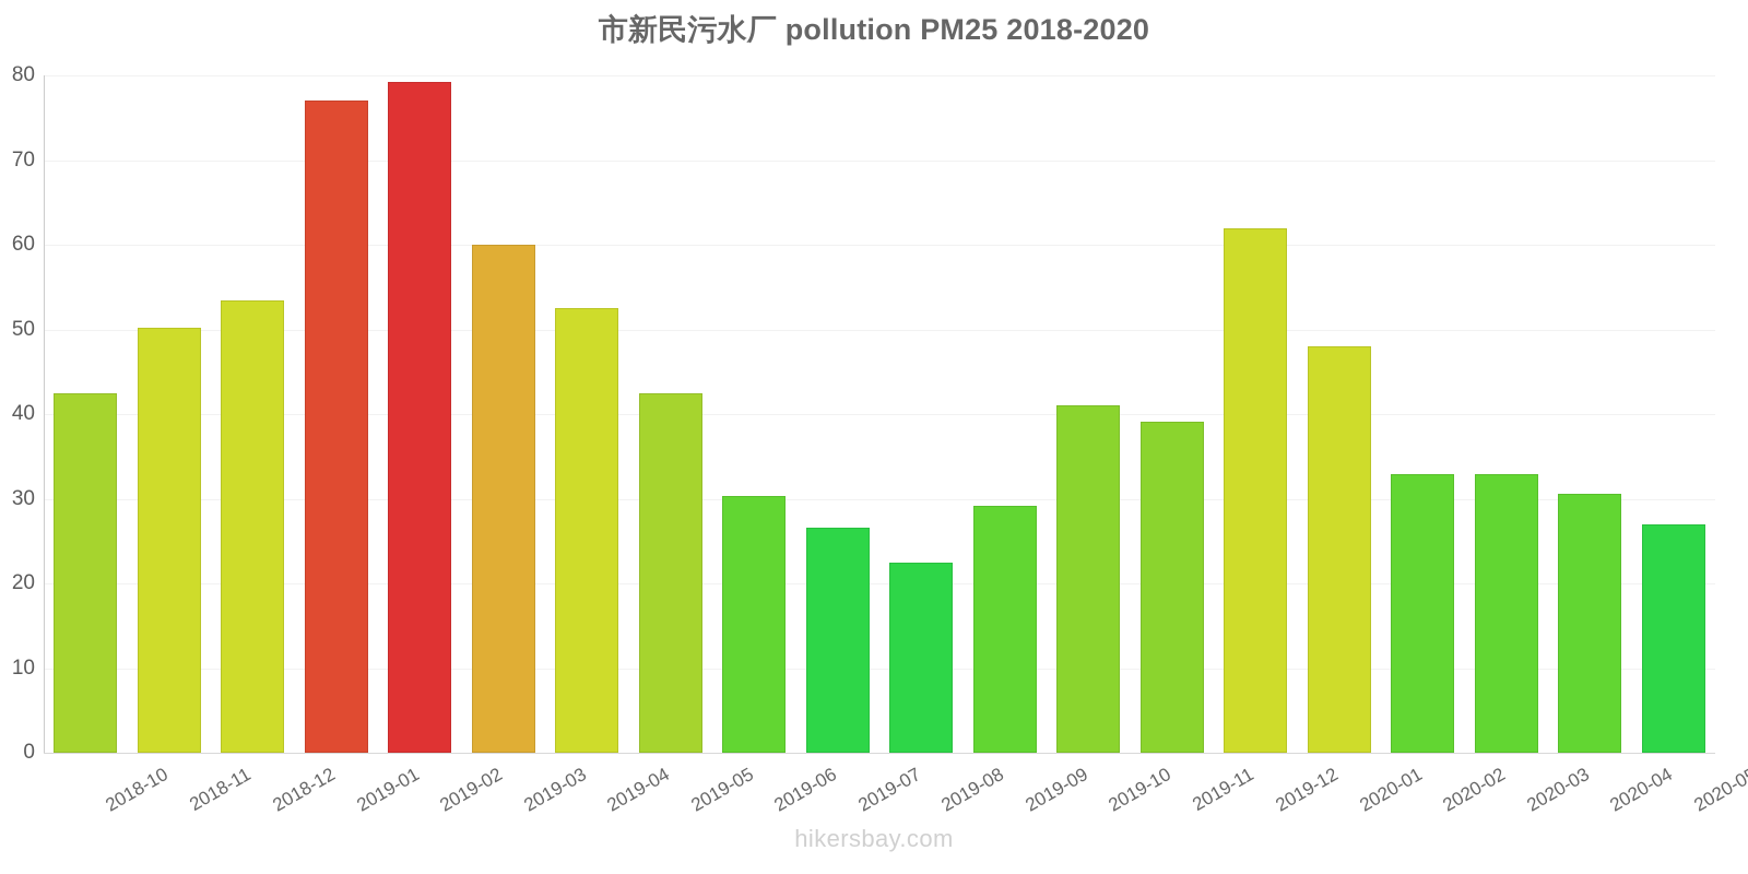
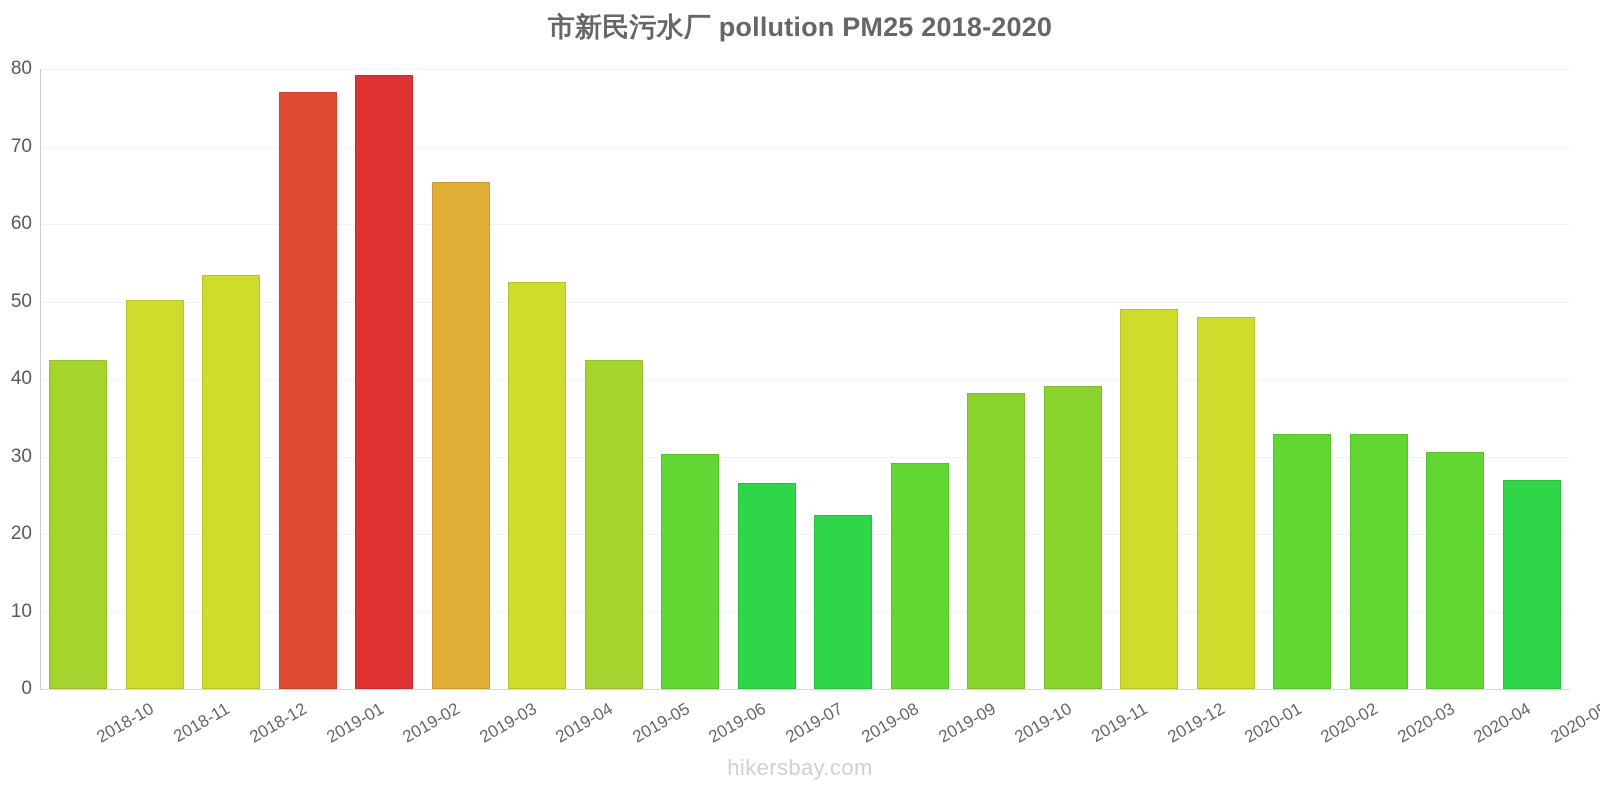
2019-03: 60 -> 65
2019-10: 41 -> 38
2019-12: 62 -> 49
